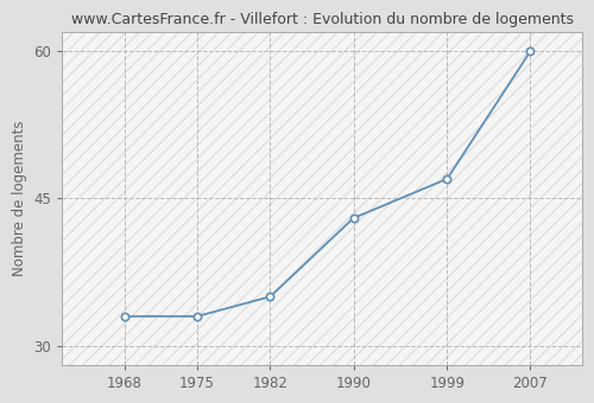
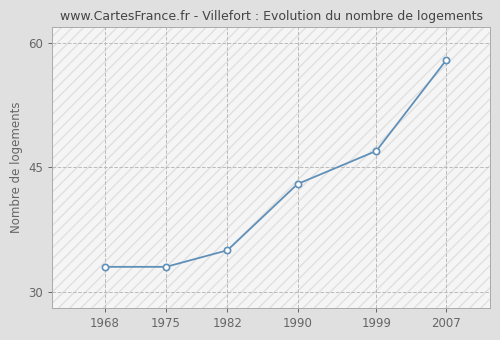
2007: 60 -> 58
